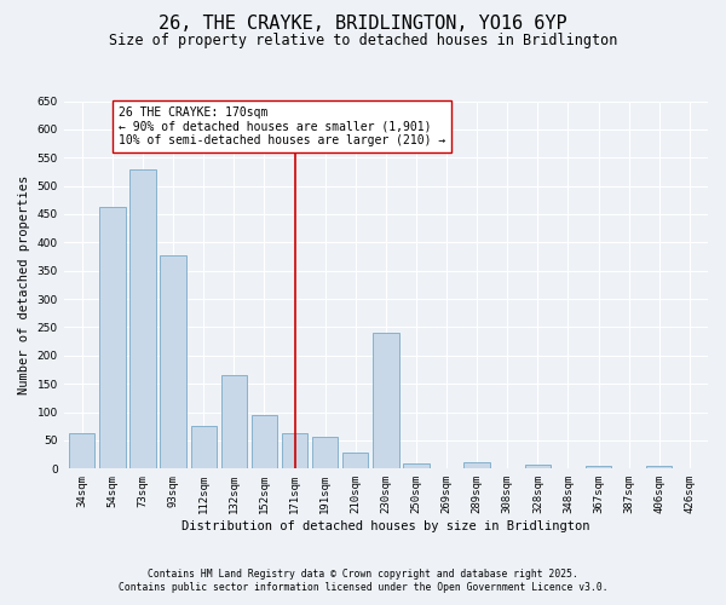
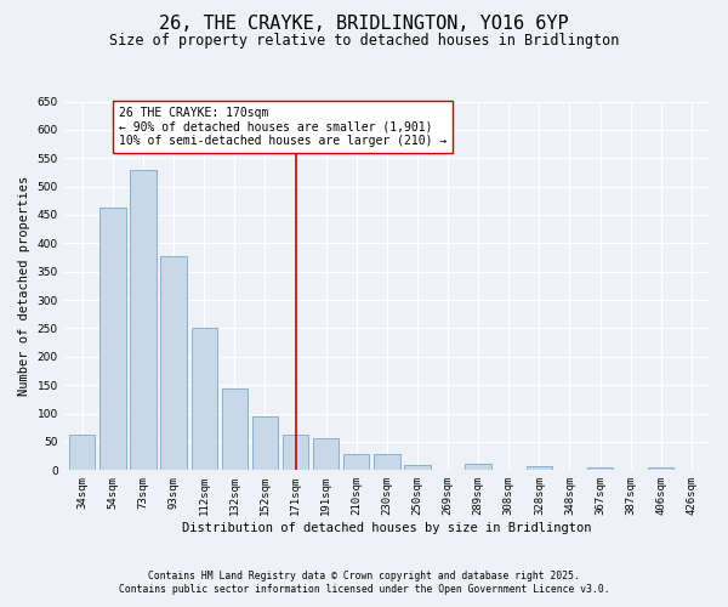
112sqm: 75 -> 252
132sqm: 165 -> 143
230sqm: 240 -> 28
